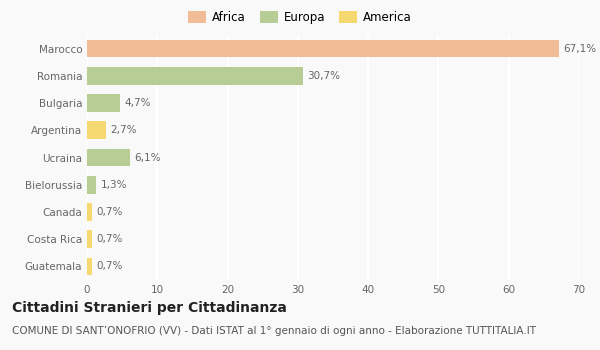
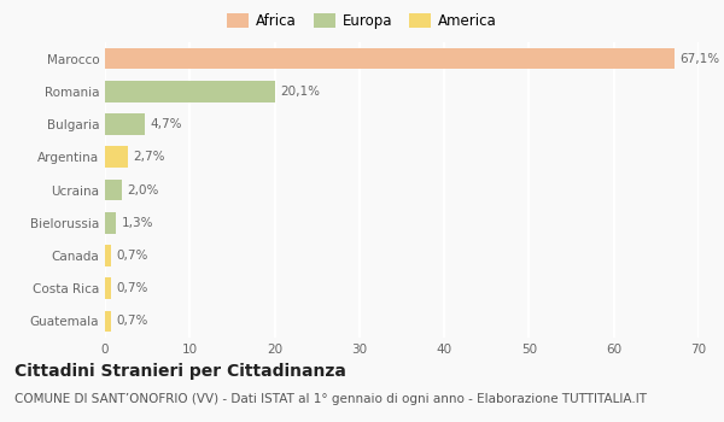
Romania: 30,7% -> 20,1%
Ucraina: 6,1% -> 2,0%
